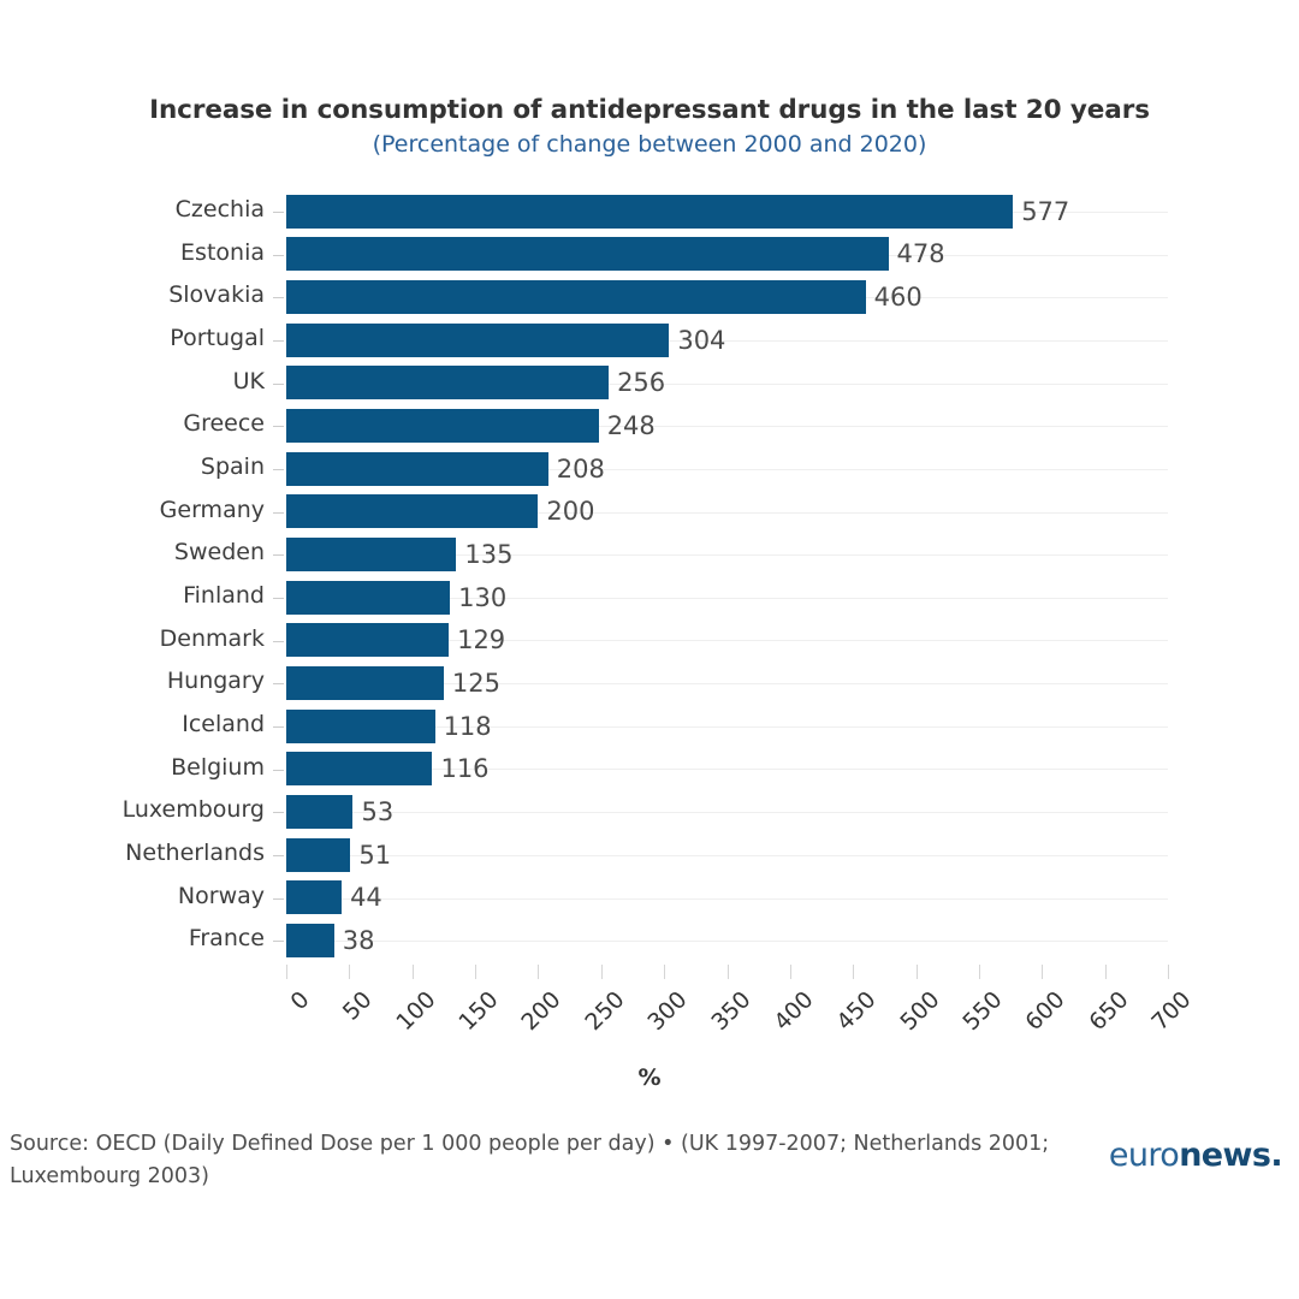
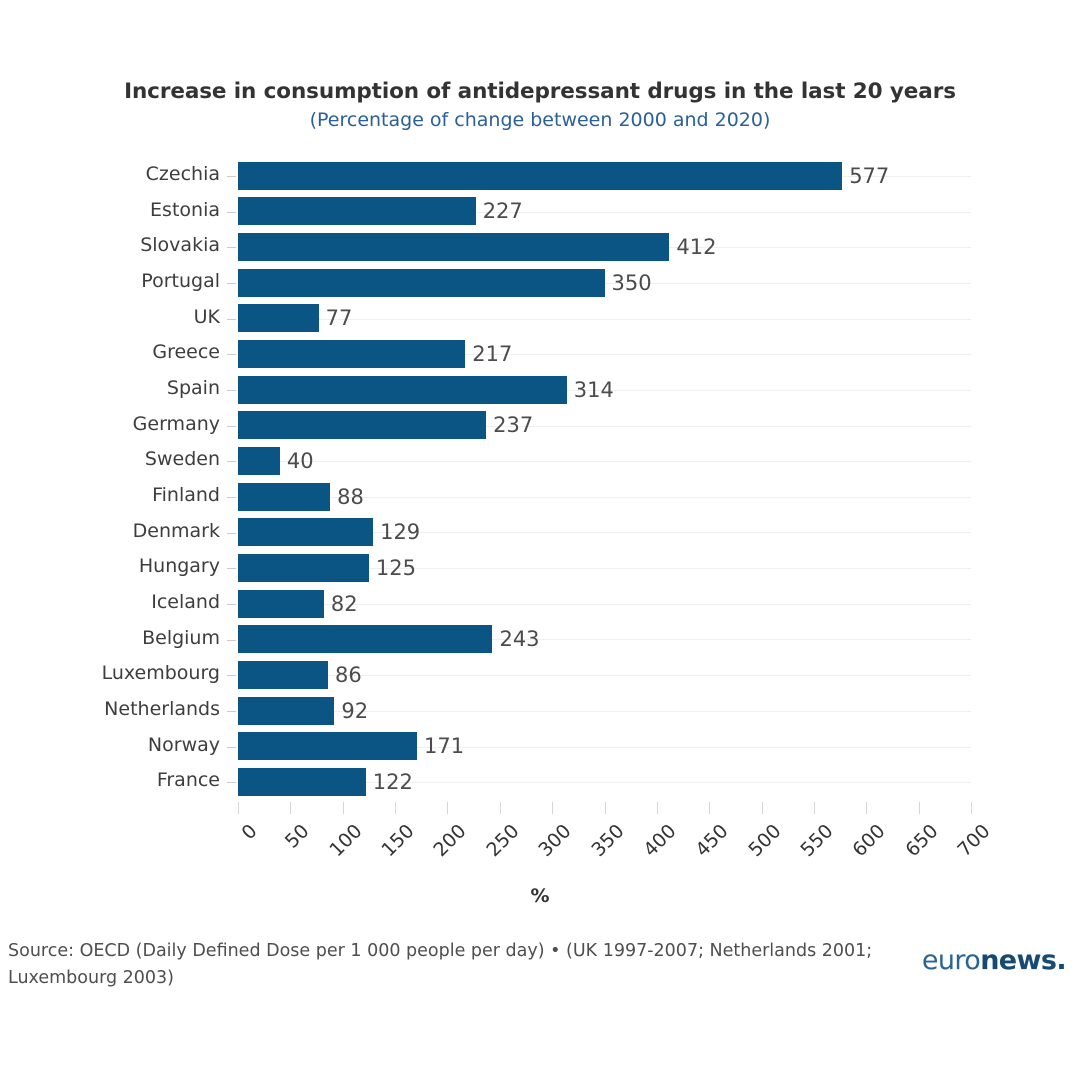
Estonia: 478 -> 227
Slovakia: 460 -> 412
Portugal: 304 -> 350
UK: 256 -> 77
Greece: 248 -> 217
Spain: 208 -> 314
Germany: 200 -> 237
Sweden: 135 -> 40
Finland: 130 -> 88
Iceland: 118 -> 82
Belgium: 116 -> 243
Luxembourg: 53 -> 86
Netherlands: 51 -> 92
Norway: 44 -> 171
France: 38 -> 122
